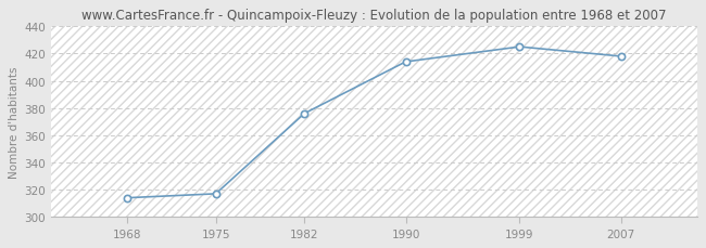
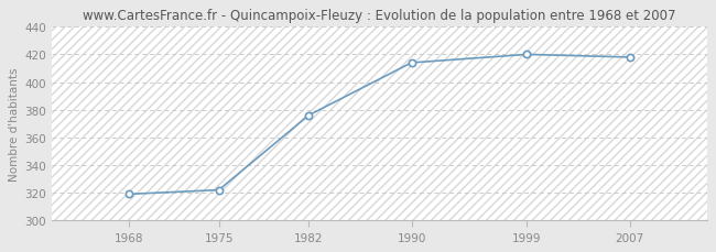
1968: 314 -> 319
1975: 317 -> 322
1999: 425 -> 420
